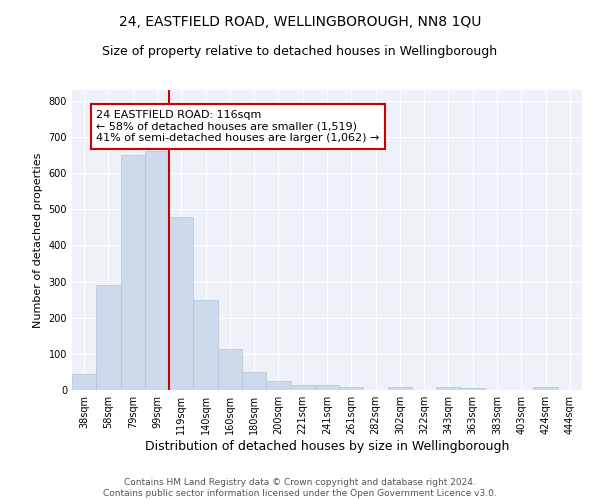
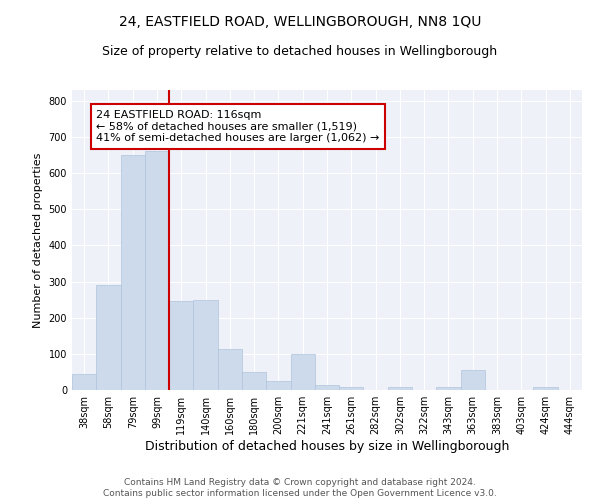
119sqm: 478 -> 245
221sqm: 15 -> 100
363sqm: 5 -> 55
